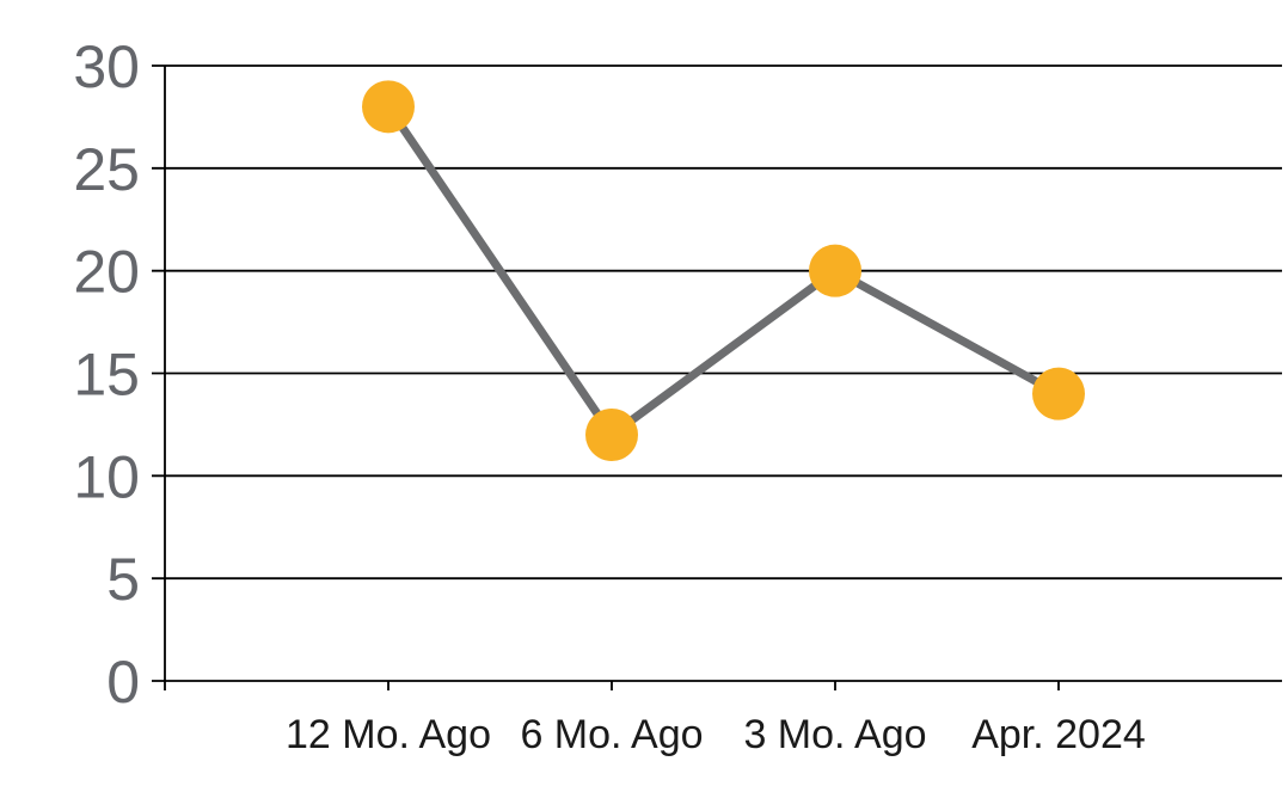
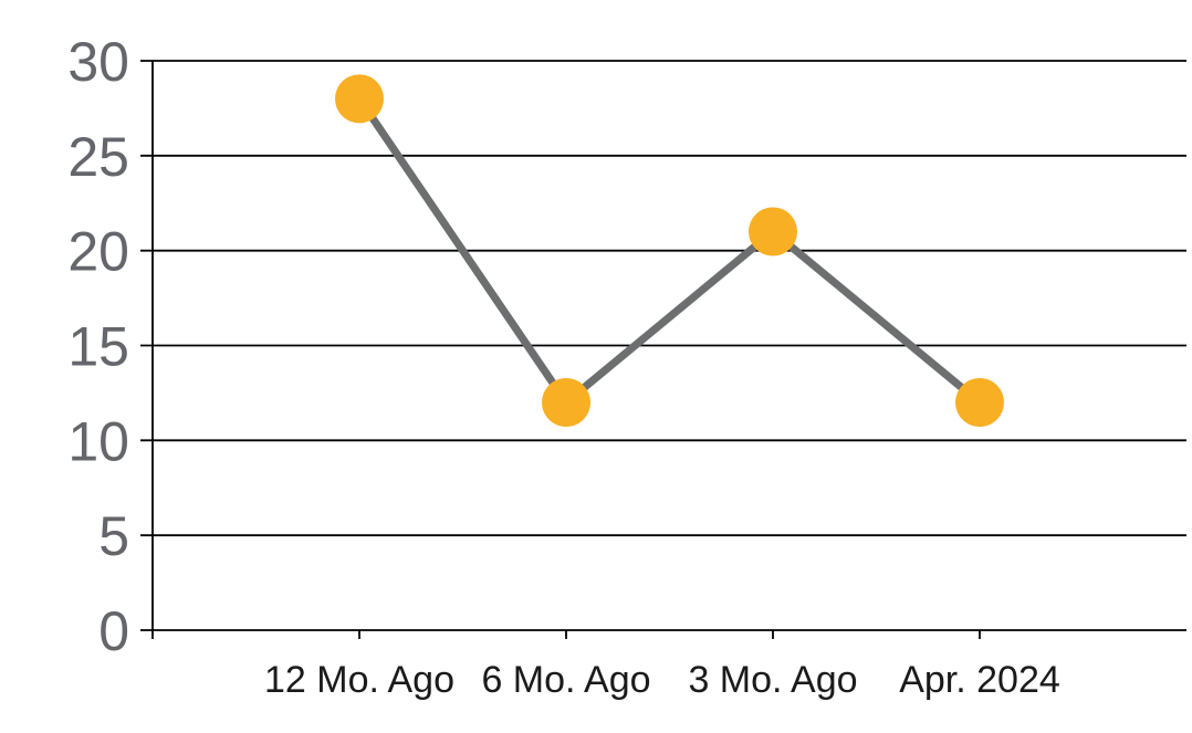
3 Mo. Ago: 20 -> 21
Apr. 2024: 14 -> 12
